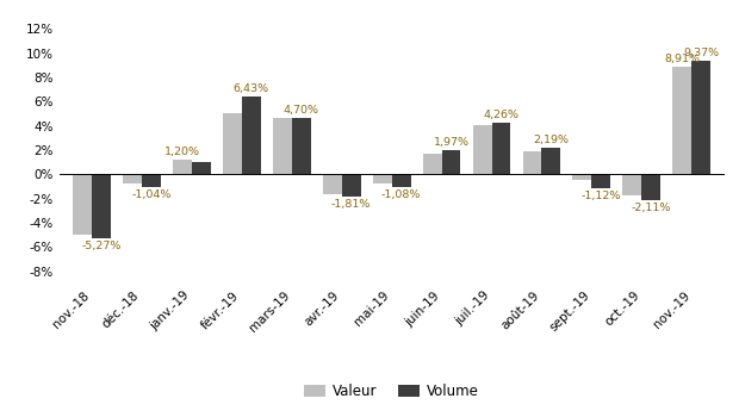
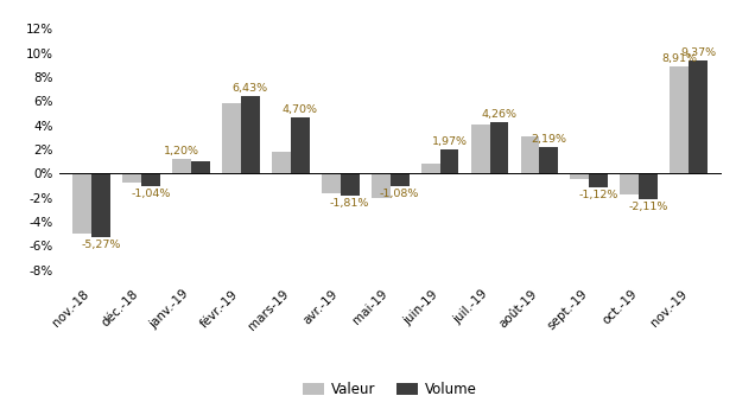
Valeur/févr.-19: 5.0% -> 5.8%
Valeur/mars-19: 4.7% -> 1.8%
Valeur/mai-19: -0.7% -> -2.0%
Valeur/juin-19: 1.8% -> 0.8%
Valeur/août-19: 1.9% -> 3.1%
